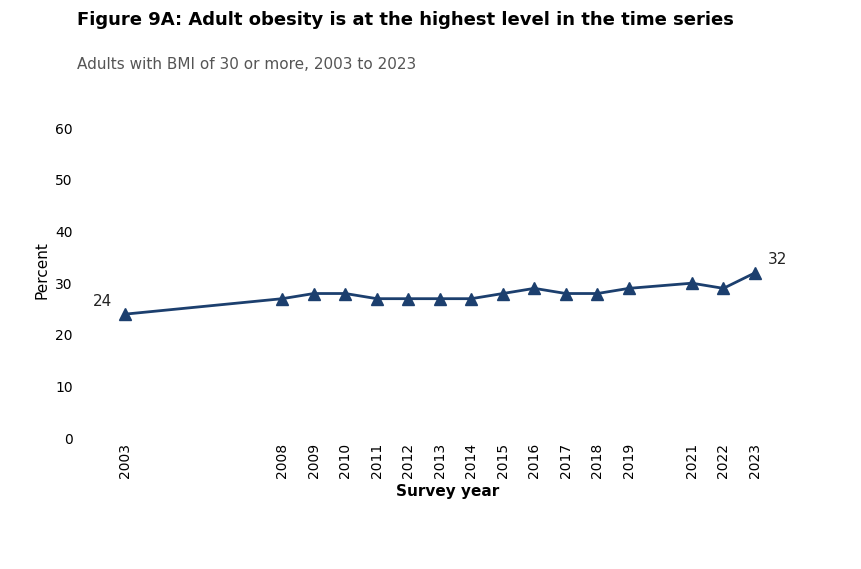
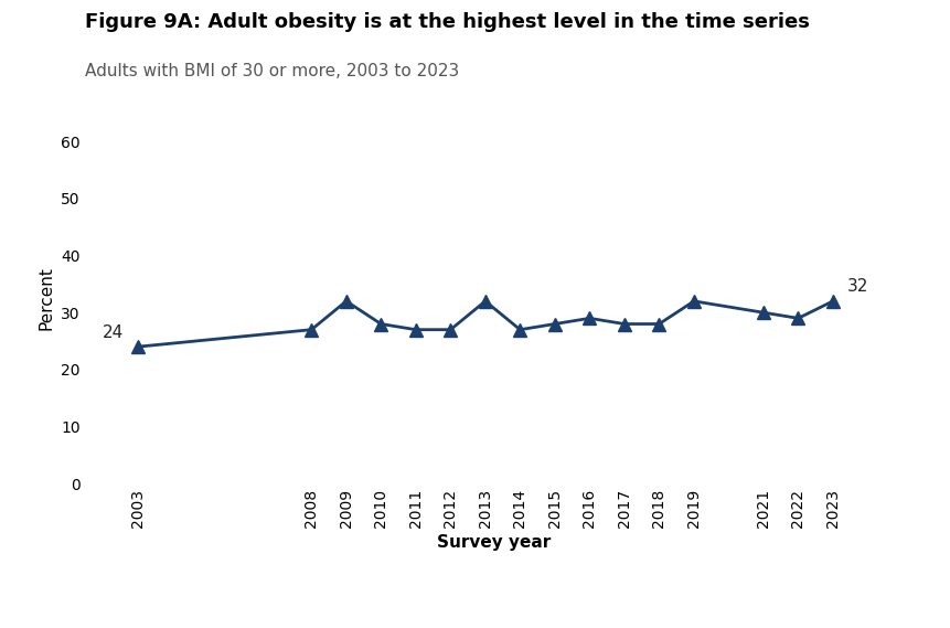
2009: 28 -> 32
2013: 27 -> 32
2019: 29 -> 32
